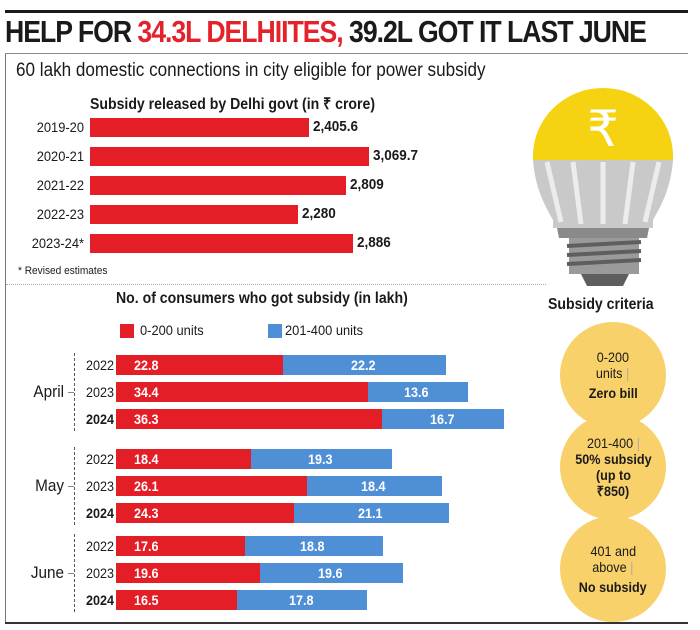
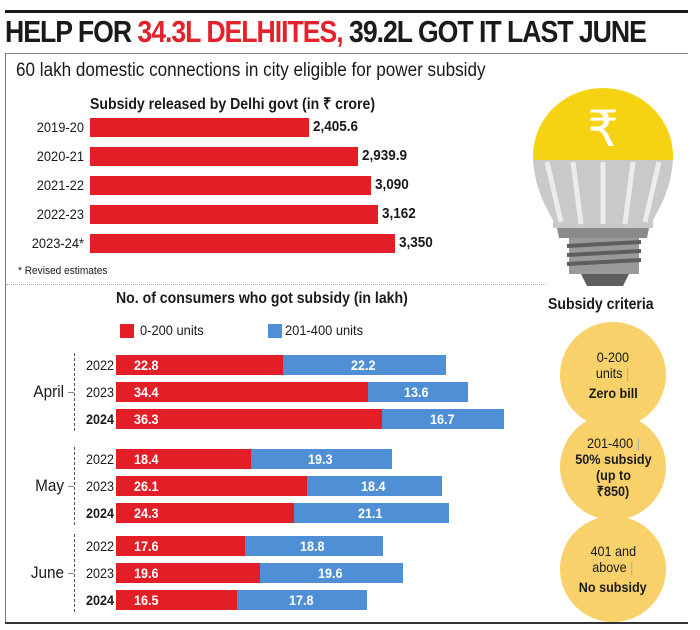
Subsidy released by Delhi govt (in ₹ crore)/2020-21: 3,069.7 -> 2,939.9
Subsidy released by Delhi govt (in ₹ crore)/2021-22: 2,809 -> 3,090
Subsidy released by Delhi govt (in ₹ crore)/2022-23: 2,280 -> 3,162
Subsidy released by Delhi govt (in ₹ crore)/2023-24*: 2,886 -> 3,350
